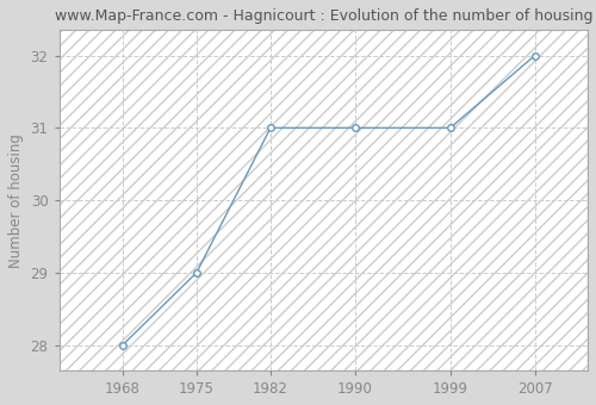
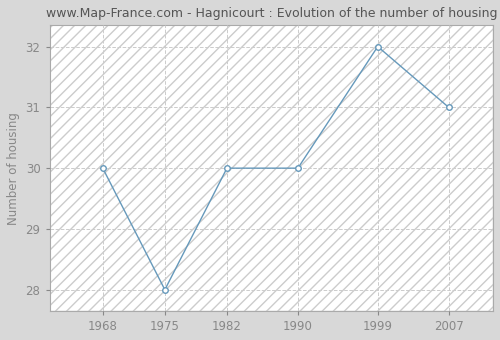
1968: 28 -> 30
1975: 29 -> 28
1982: 31 -> 30
1990: 31 -> 30
1999: 31 -> 32
2007: 32 -> 31
